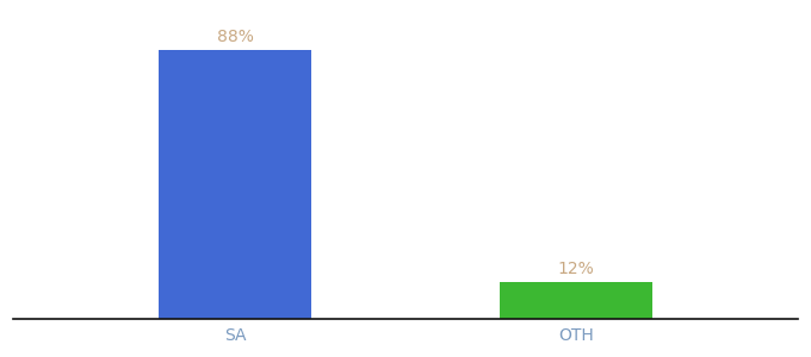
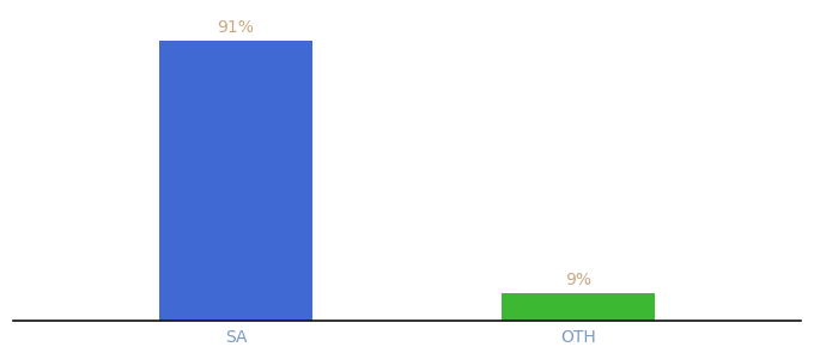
SA: 88% -> 91%
OTH: 12% -> 9%
